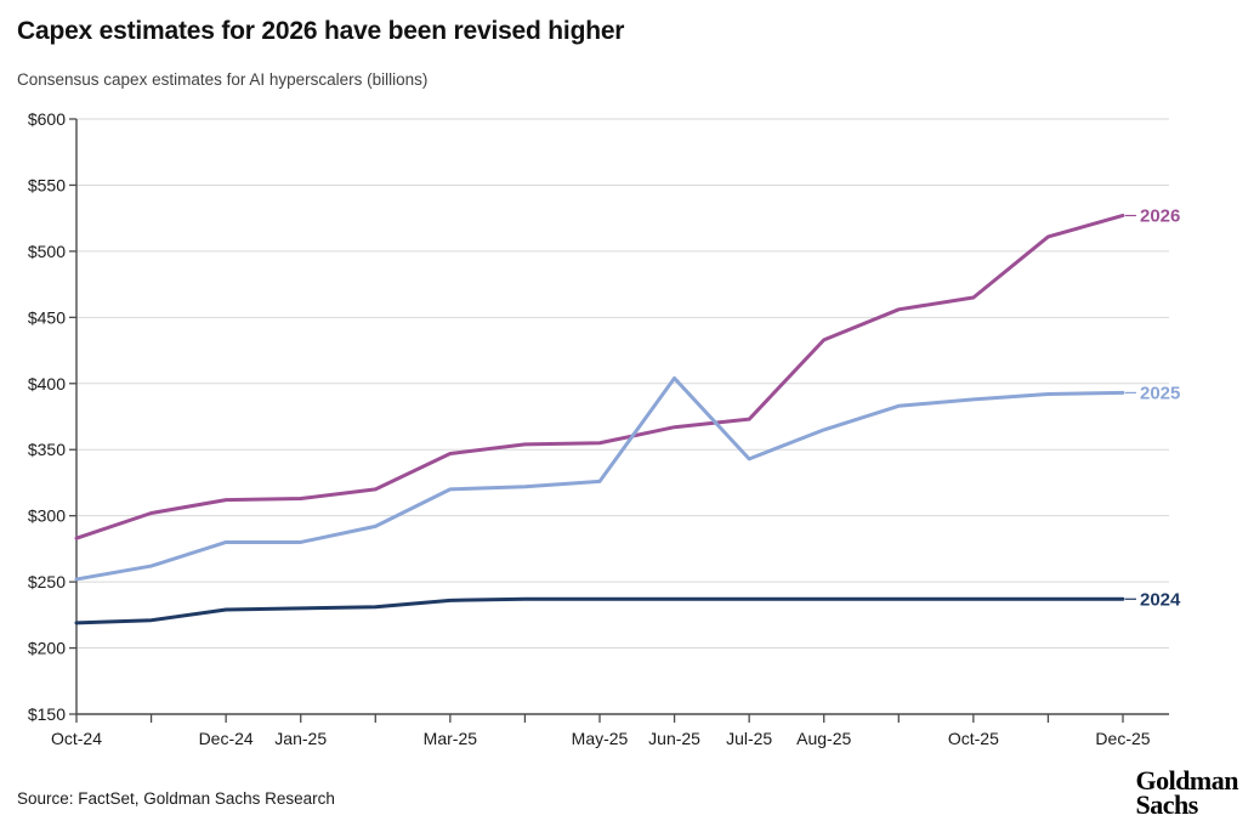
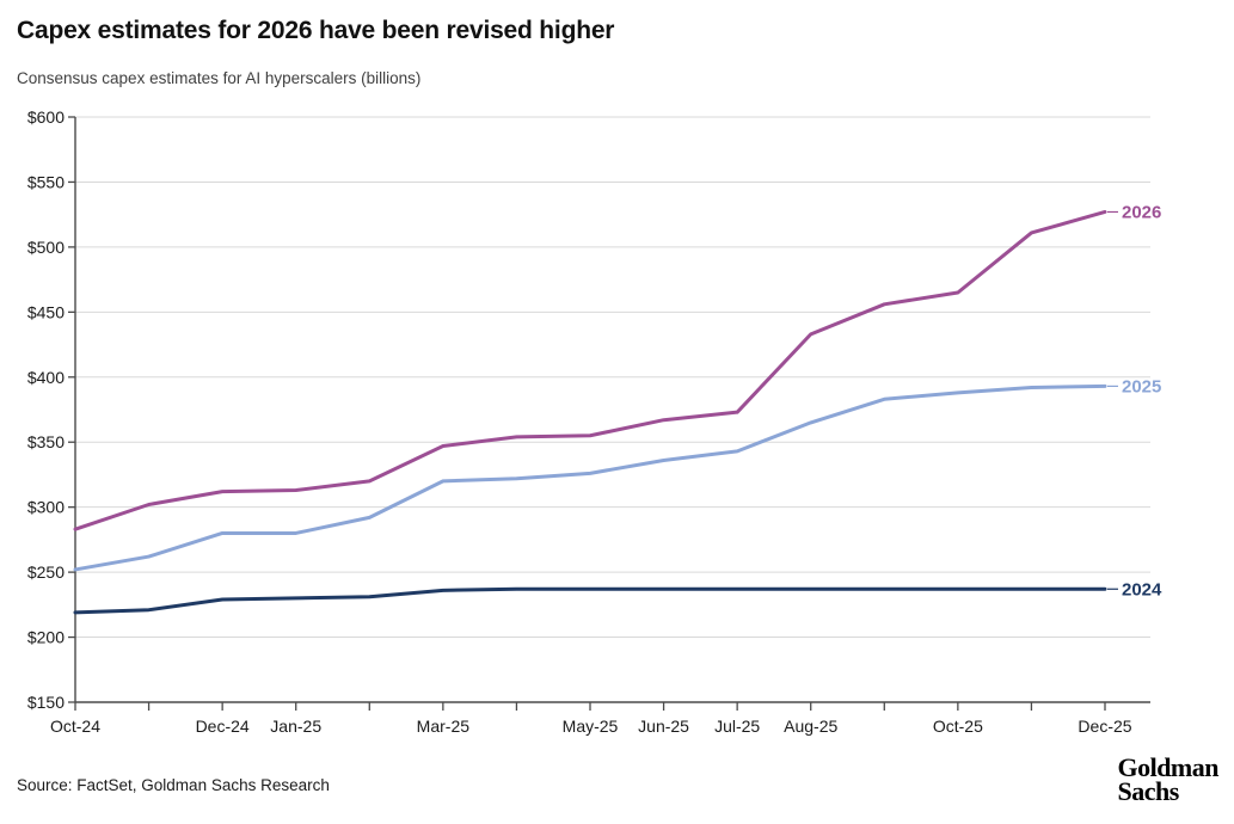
2025/Jun-25: $404 -> $336
